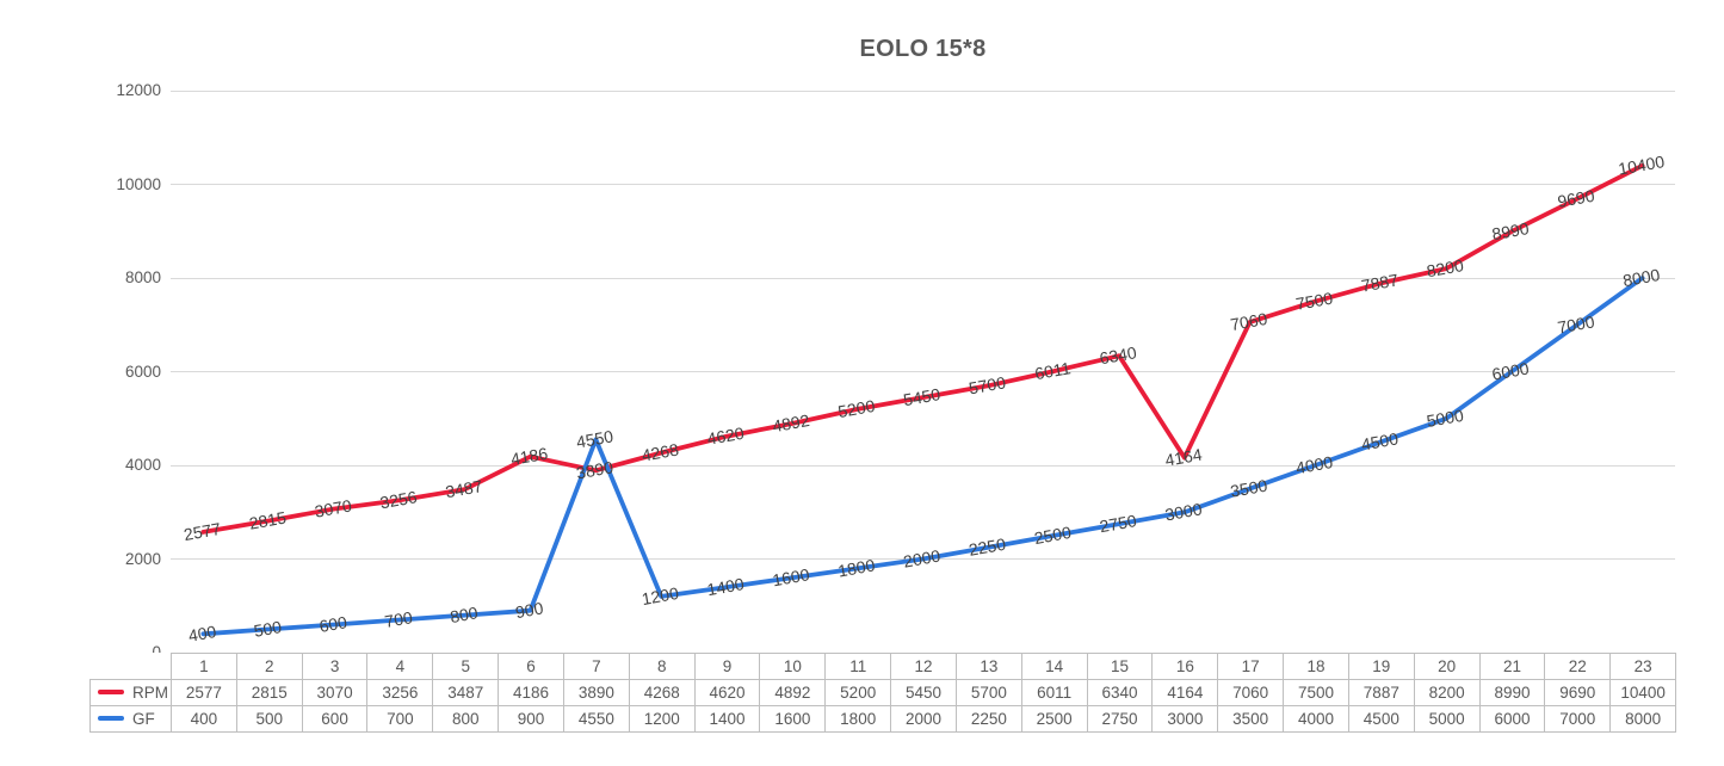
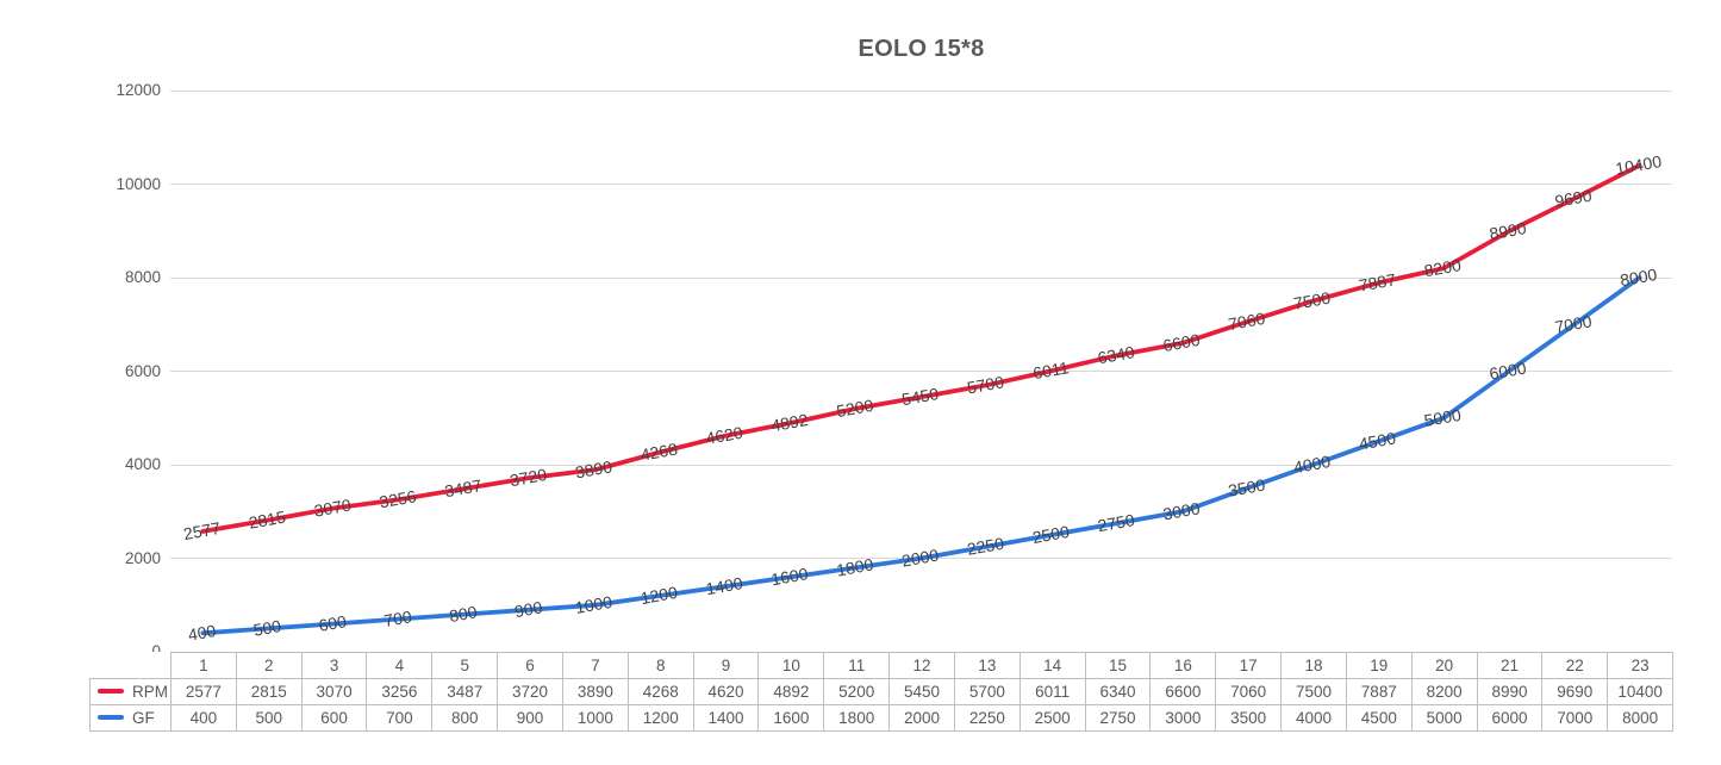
RPM/6: 4186 -> 3720
GF/7: 4550 -> 1000
RPM/16: 4164 -> 6600
